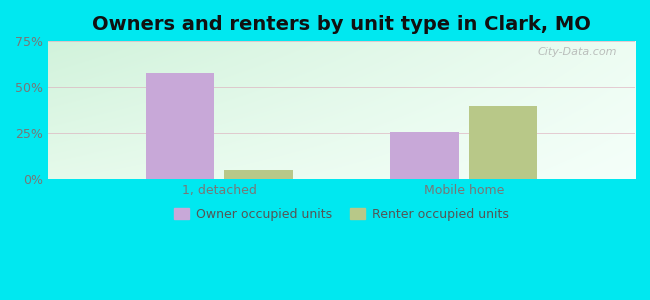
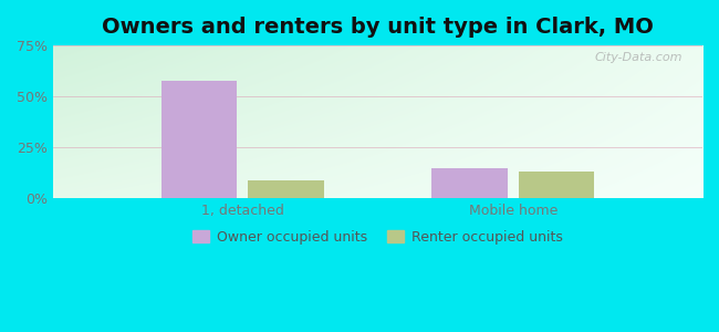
Renter occupied units/1, detached: 5% -> 9%
Owner occupied units/Mobile home: 26% -> 15%
Renter occupied units/Mobile home: 40% -> 13%
